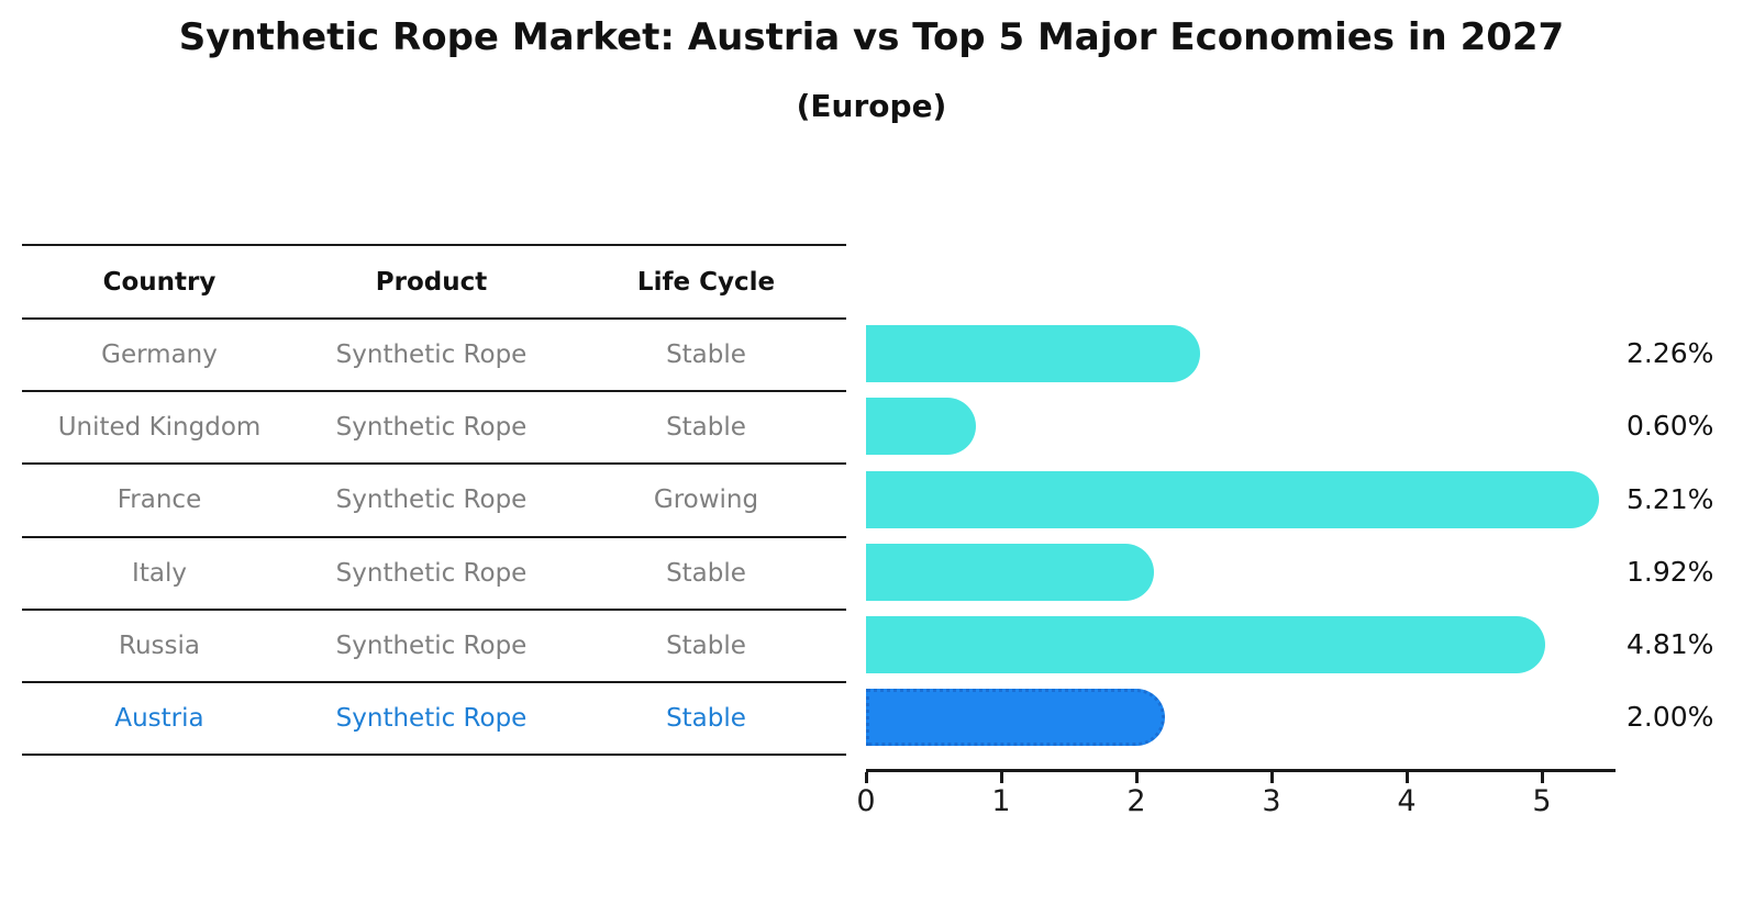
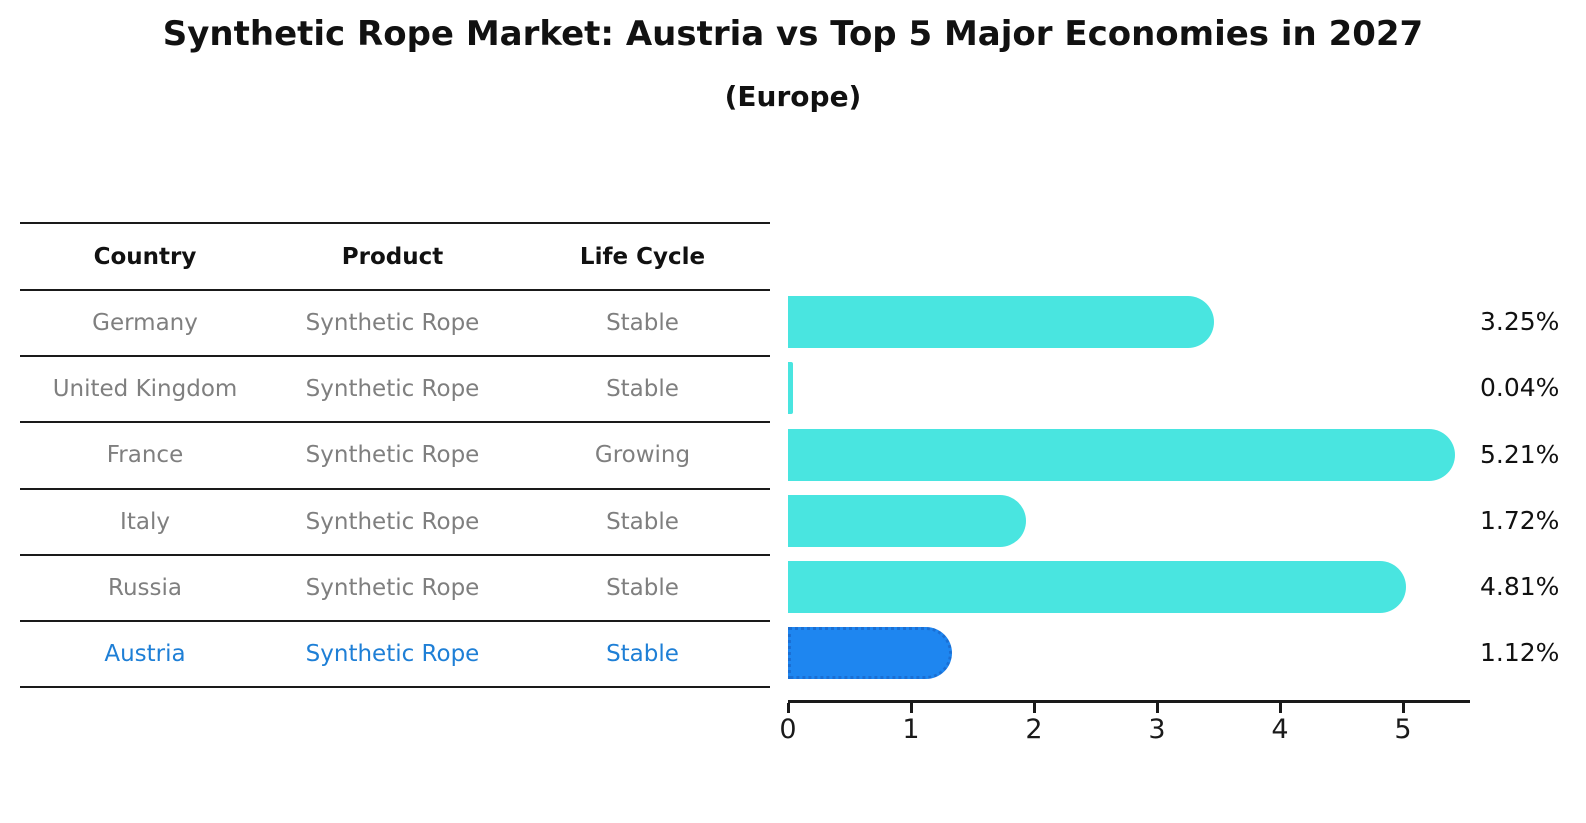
Germany: 2.26% -> 3.25%
United Kingdom: 0.60% -> 0.04%
Italy: 1.92% -> 1.72%
Austria: 2.00% -> 1.12%
